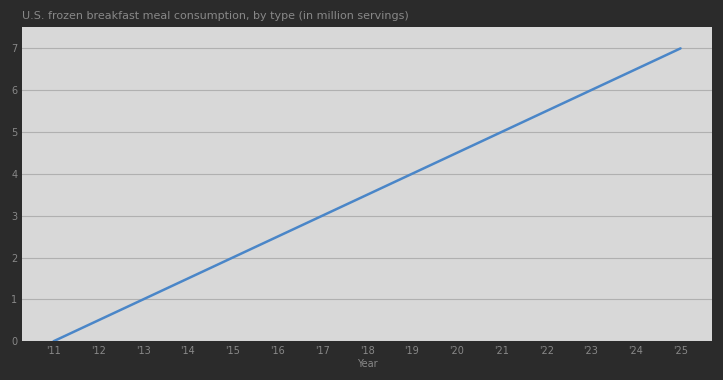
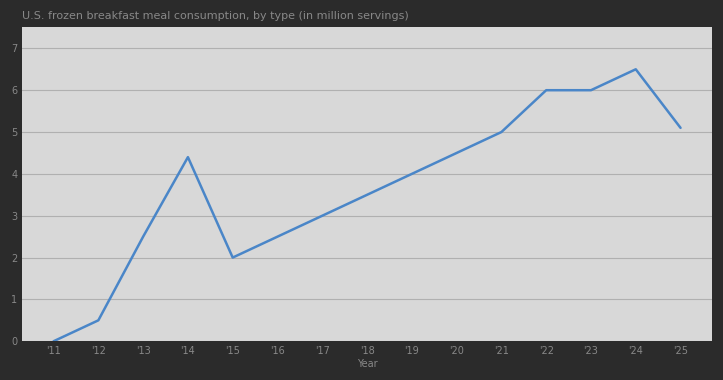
'13: 1.0 -> 2.5
'14: 1.5 -> 4.4
'22: 5.5 -> 6.0
'25: 7.0 -> 5.1
